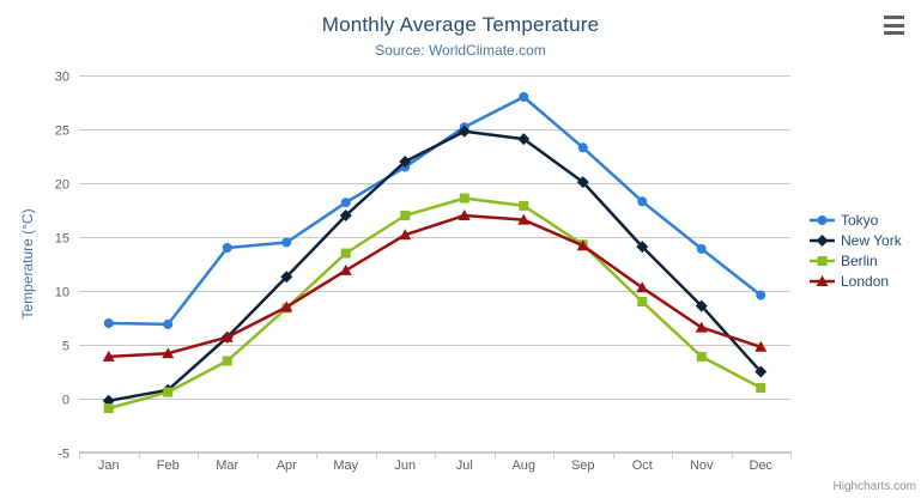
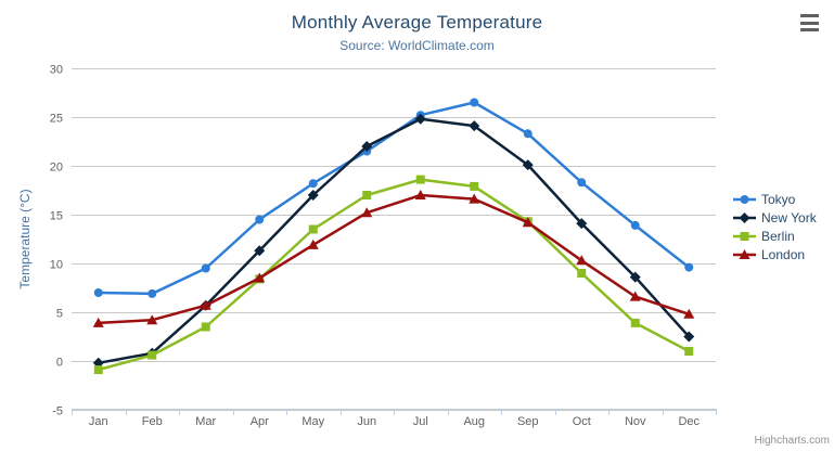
Tokyo/Mar: 14 -> 10
Tokyo/Aug: 28 -> 26
